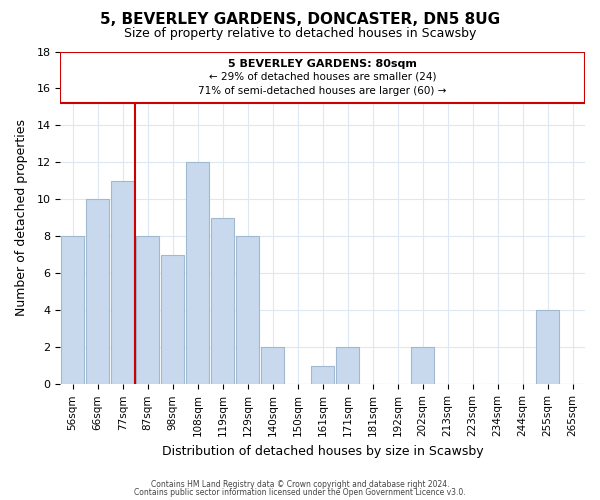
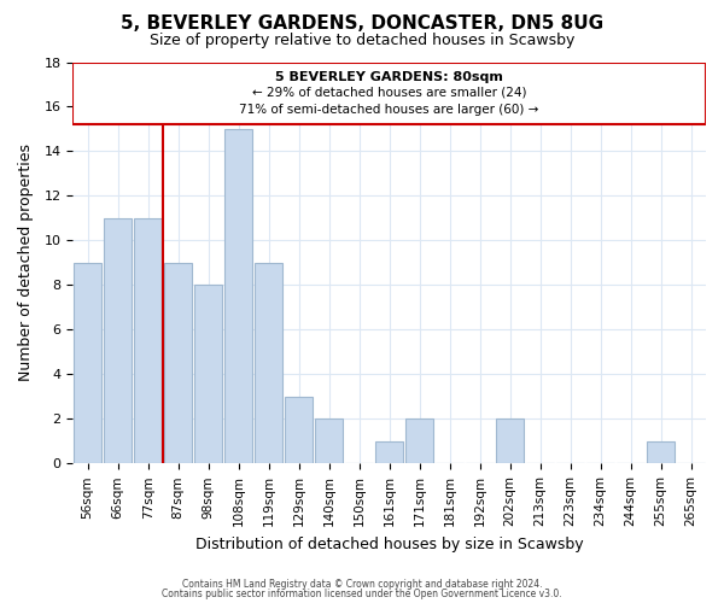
56sqm: 8 -> 9
66sqm: 10 -> 11
87sqm: 8 -> 9
98sqm: 7 -> 8
108sqm: 12 -> 15
129sqm: 8 -> 3
255sqm: 4 -> 1
